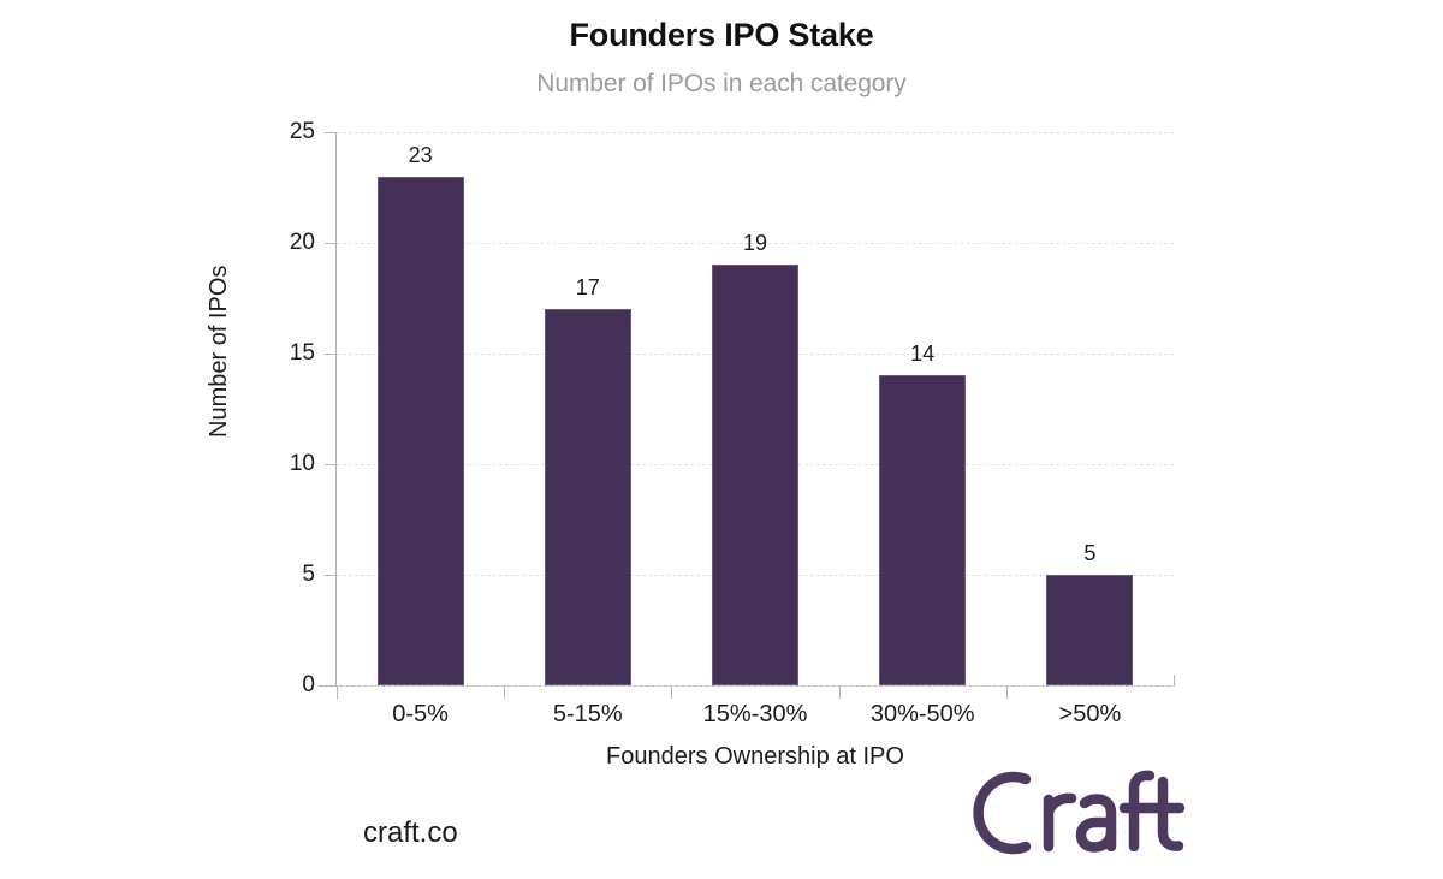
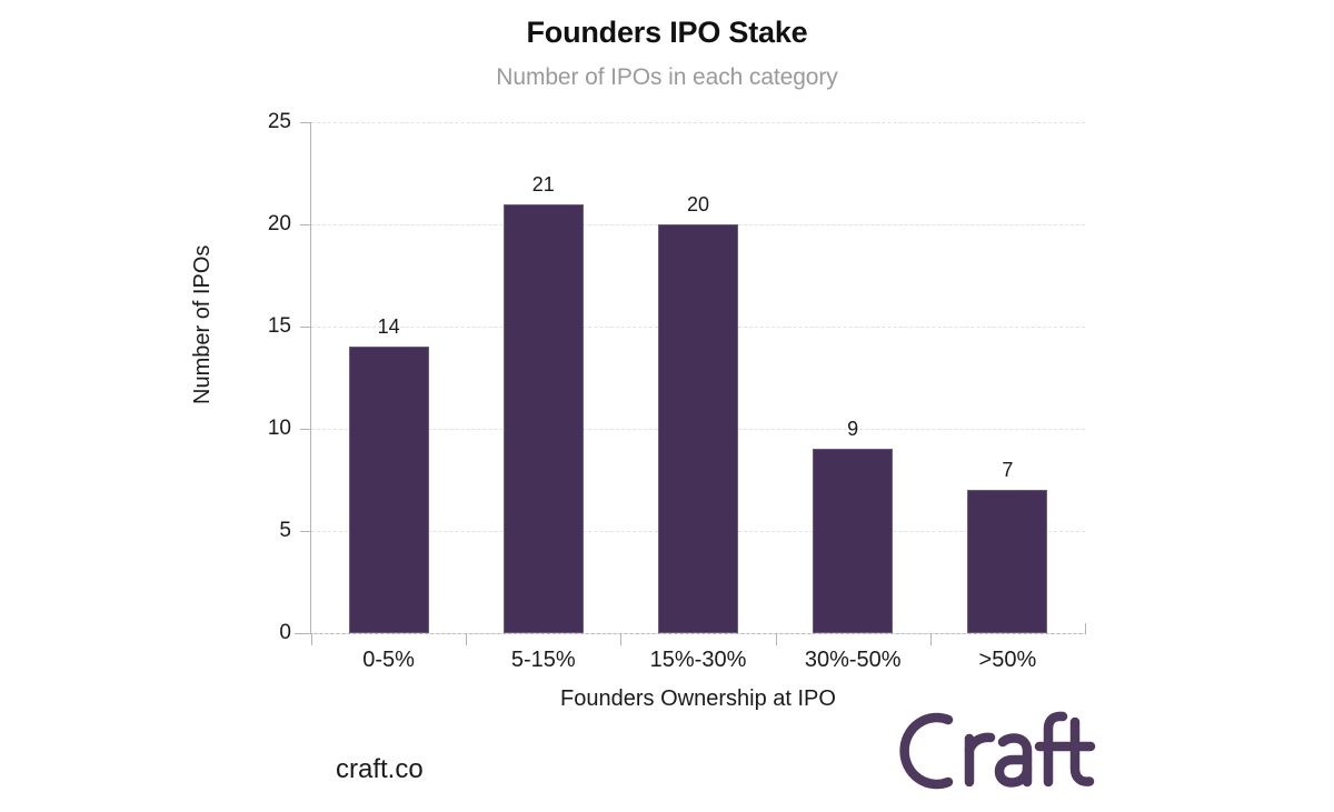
0-5%: 23 -> 14
5-15%: 17 -> 21
15%-30%: 19 -> 20
30%-50%: 14 -> 9
>50%: 5 -> 7
